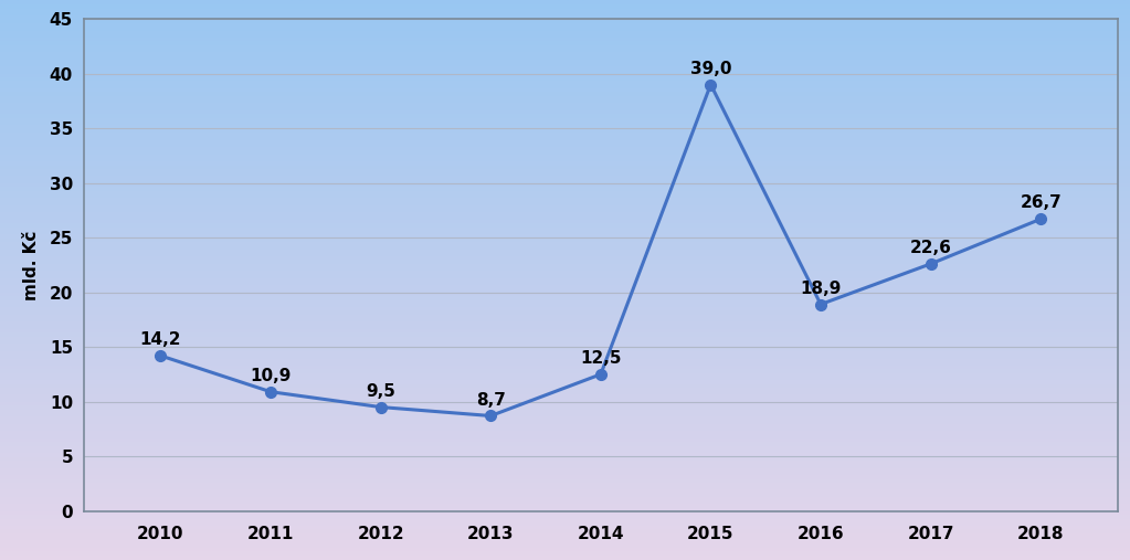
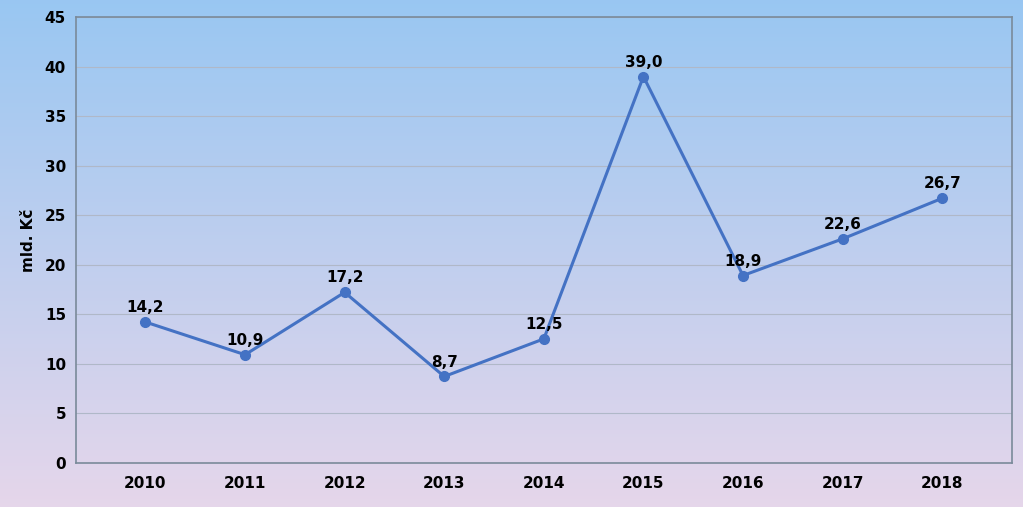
2012: 9,5 -> 17,2
